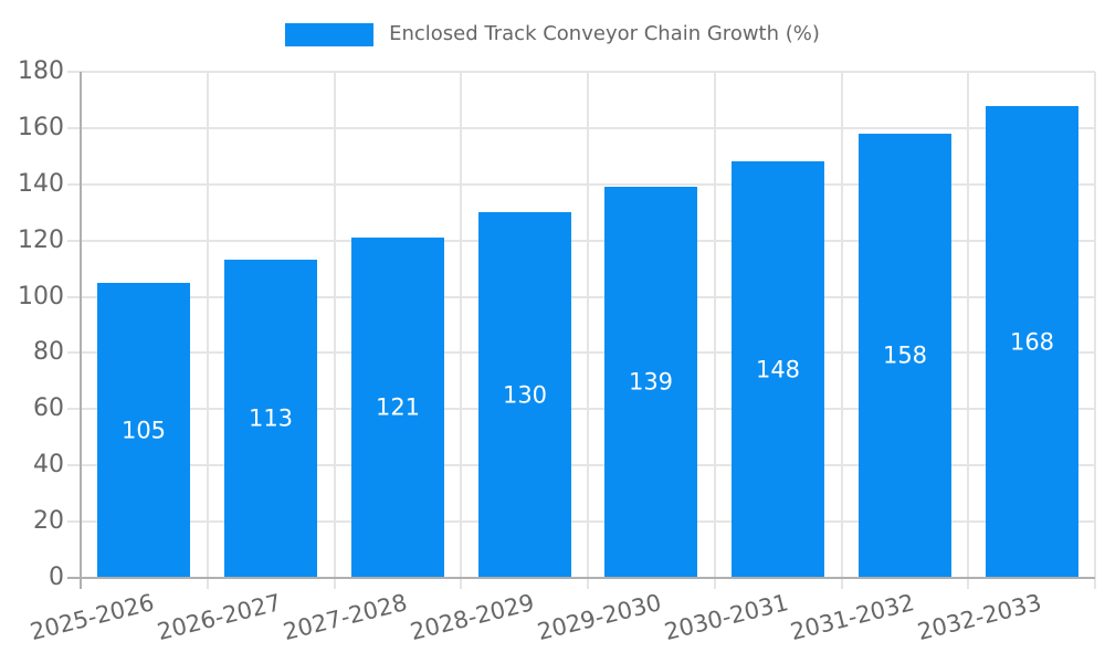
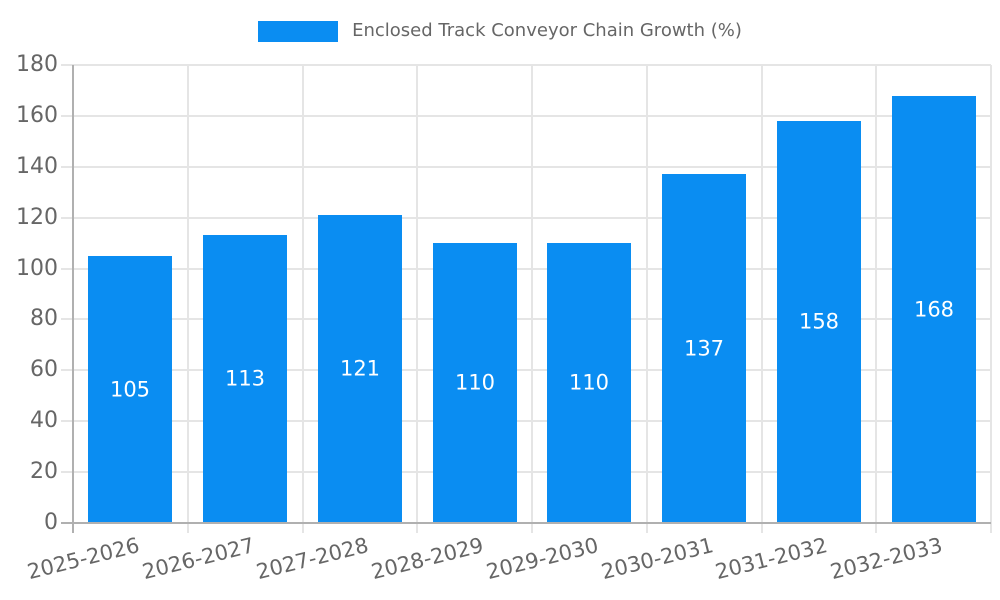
2028-2029: 130 -> 110
2029-2030: 139 -> 110
2030-2031: 148 -> 137
